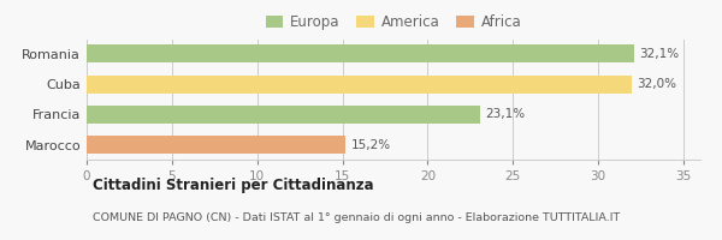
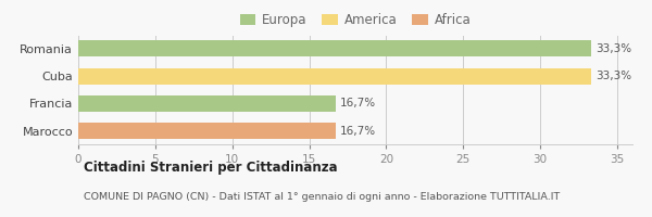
Romania: 32,1% -> 33,3%
Cuba: 32,0% -> 33,3%
Francia: 23,1% -> 16,7%
Marocco: 15,2% -> 16,7%
